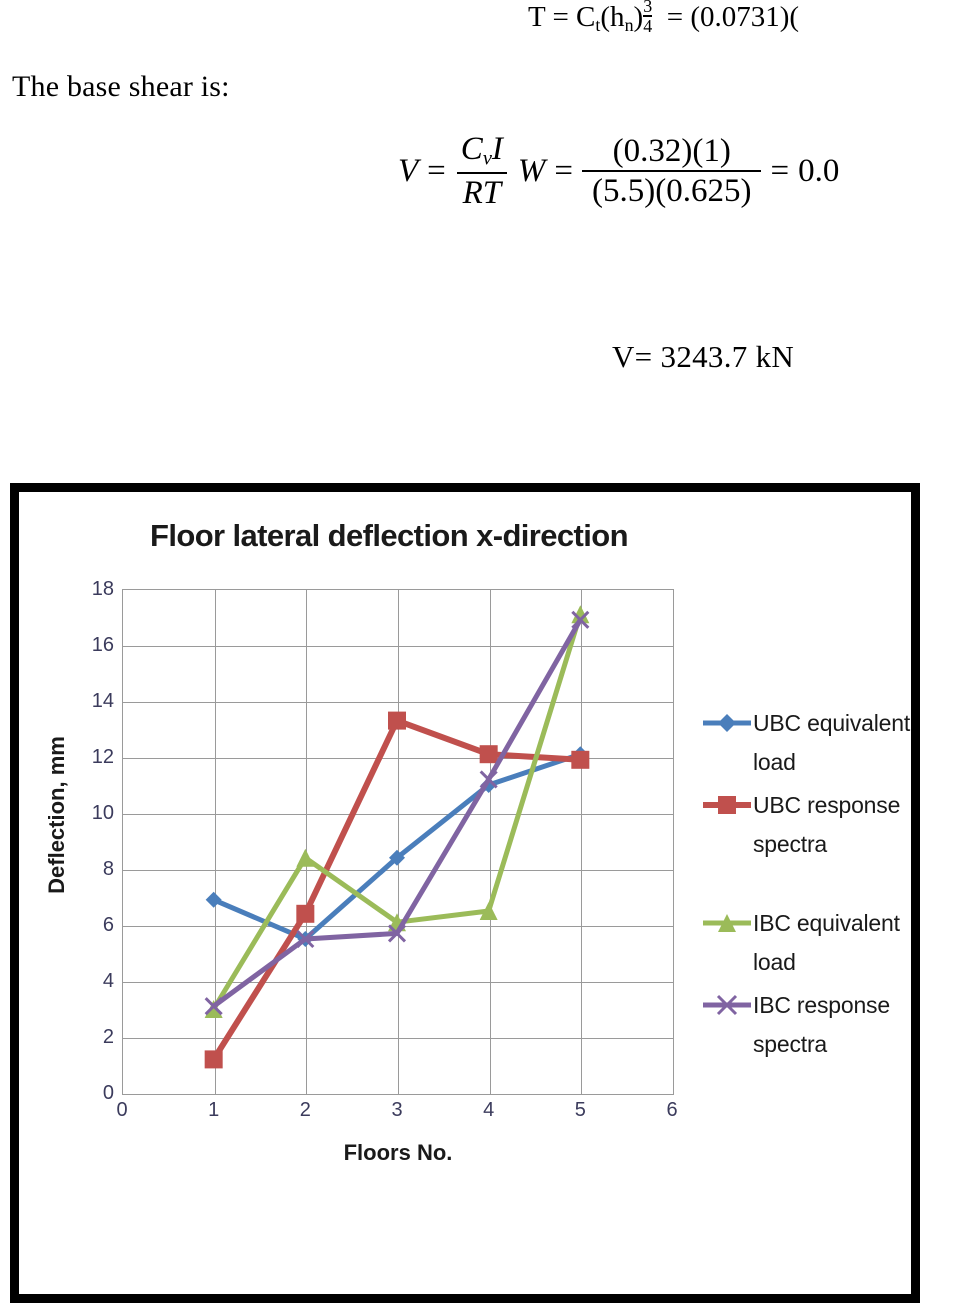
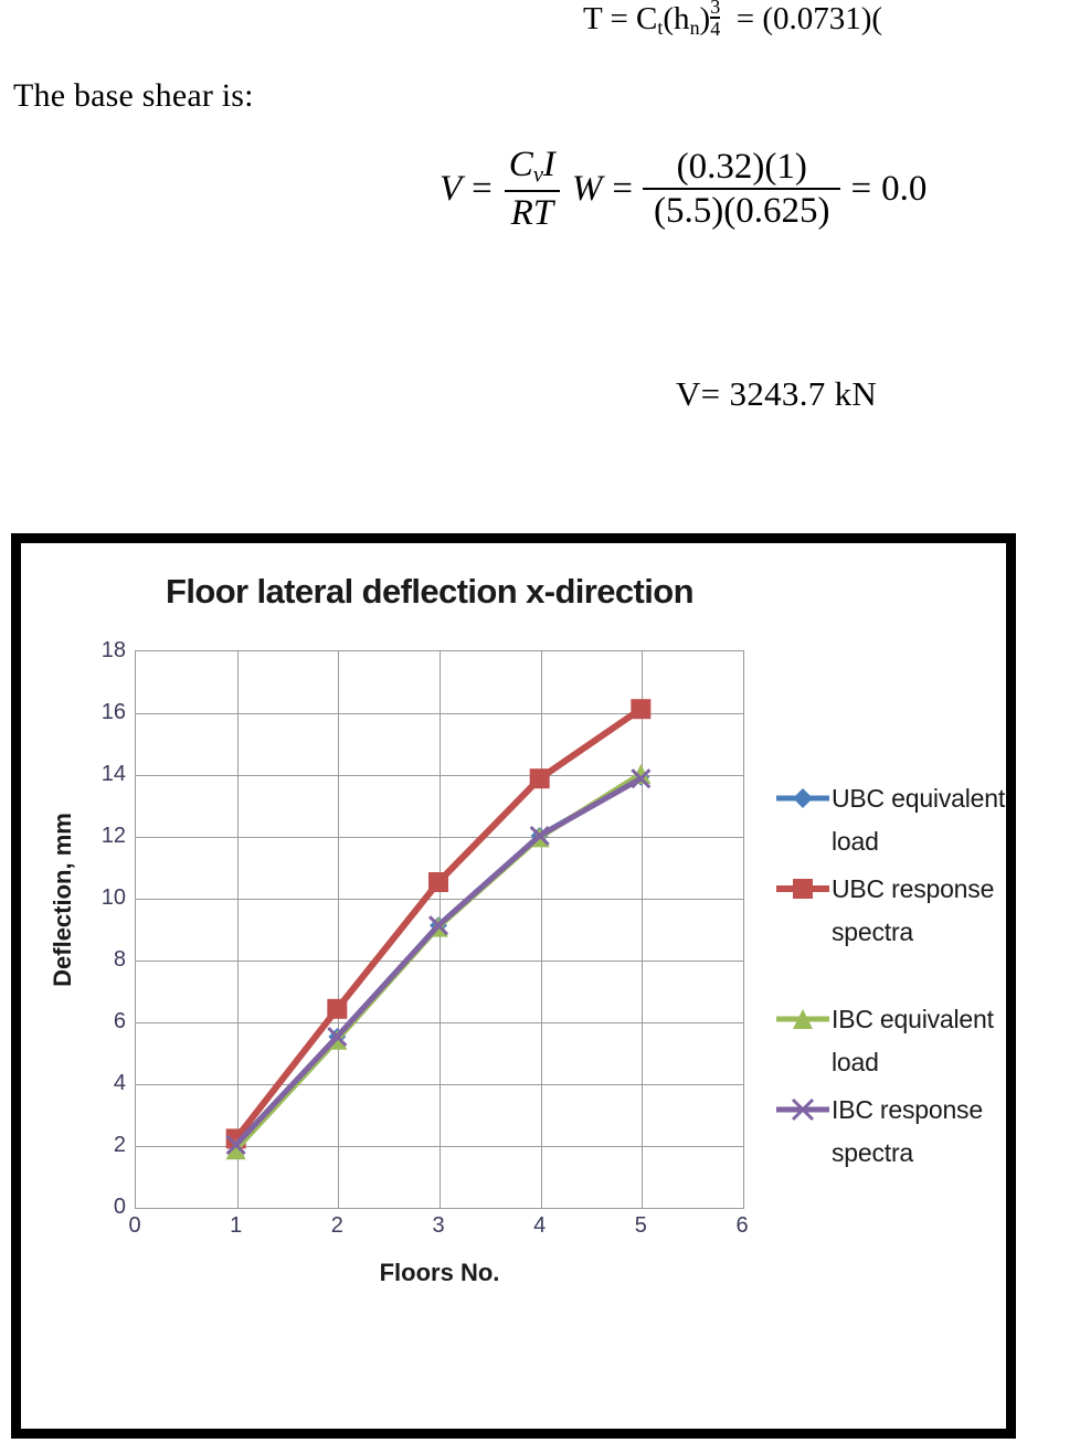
UBC equivalent load/1: 6.9 -> 2.0
UBC response spectra/1: 1.2 -> 2.2
IBC equivalent load/1: 3.0 -> 1.9
IBC response spectra/1: 3.1 -> 2.0
IBC equivalent load/2: 8.4 -> 5.4
UBC equivalent load/3: 8.4 -> 9.1
UBC response spectra/3: 13.3 -> 10.5
IBC equivalent load/3: 6.1 -> 9.1
IBC response spectra/3: 5.7 -> 9.1
UBC equivalent load/4: 11.0 -> 12.0
UBC response spectra/4: 12.1 -> 13.8
IBC equivalent load/4: 6.5 -> 11.9
IBC response spectra/4: 11.2 -> 12.0
UBC equivalent load/5: 12.1 -> 13.9
UBC response spectra/5: 11.9 -> 16.1
IBC equivalent load/5: 17.1 -> 14.0
IBC response spectra/5: 16.9 -> 13.8
